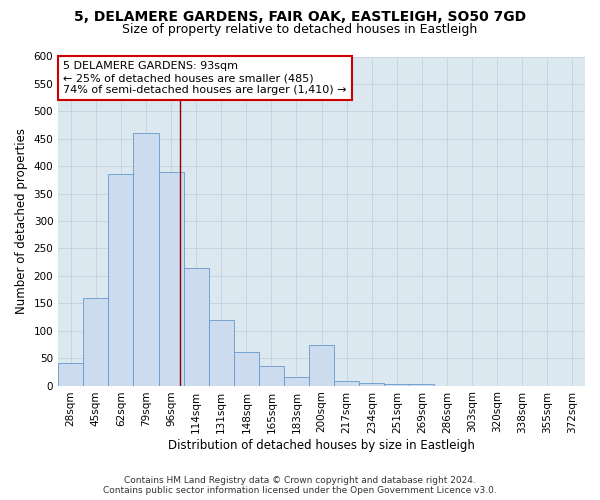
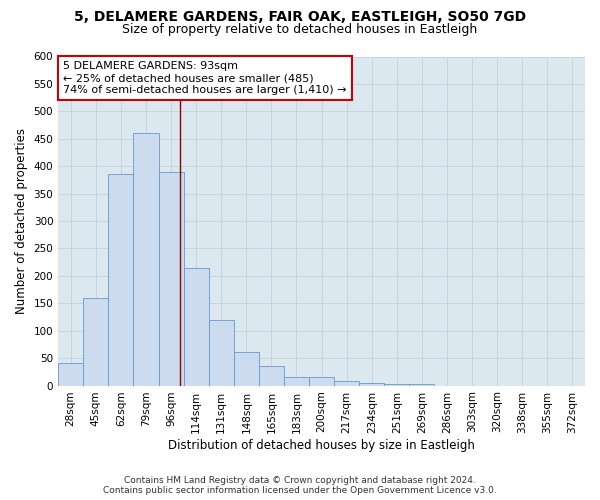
200sqm: 74 -> 15
